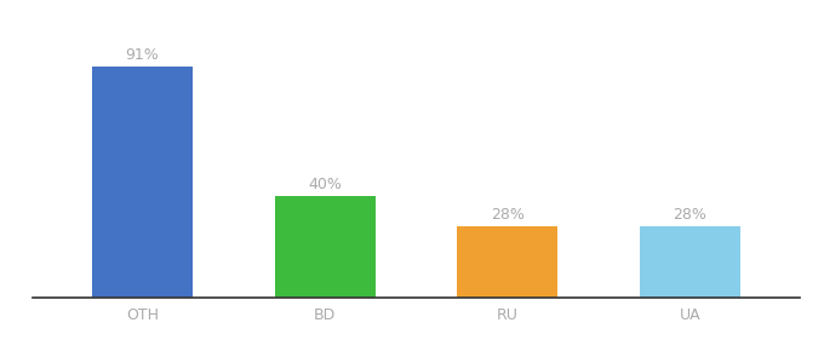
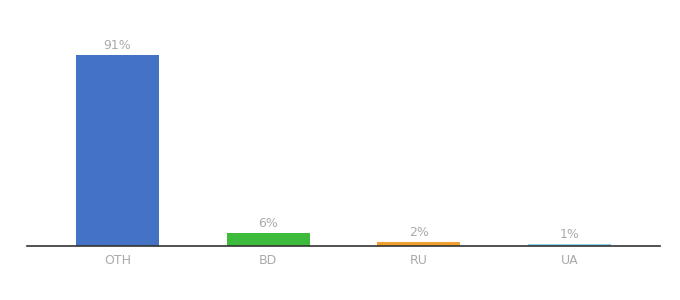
BD: 40% -> 6%
RU: 28% -> 2%
UA: 28% -> 1%
